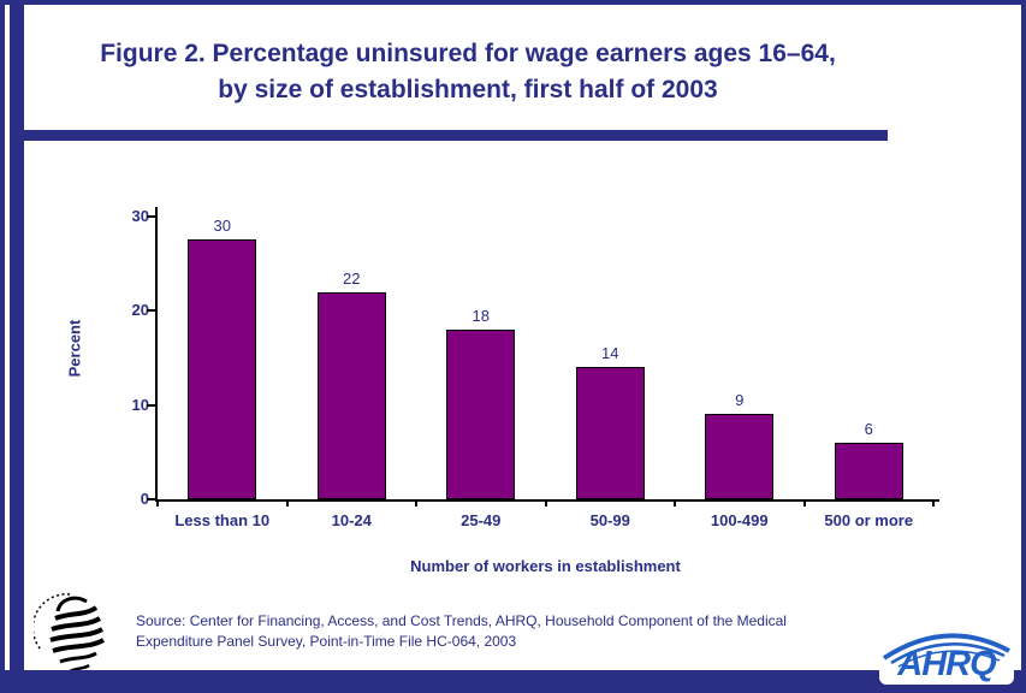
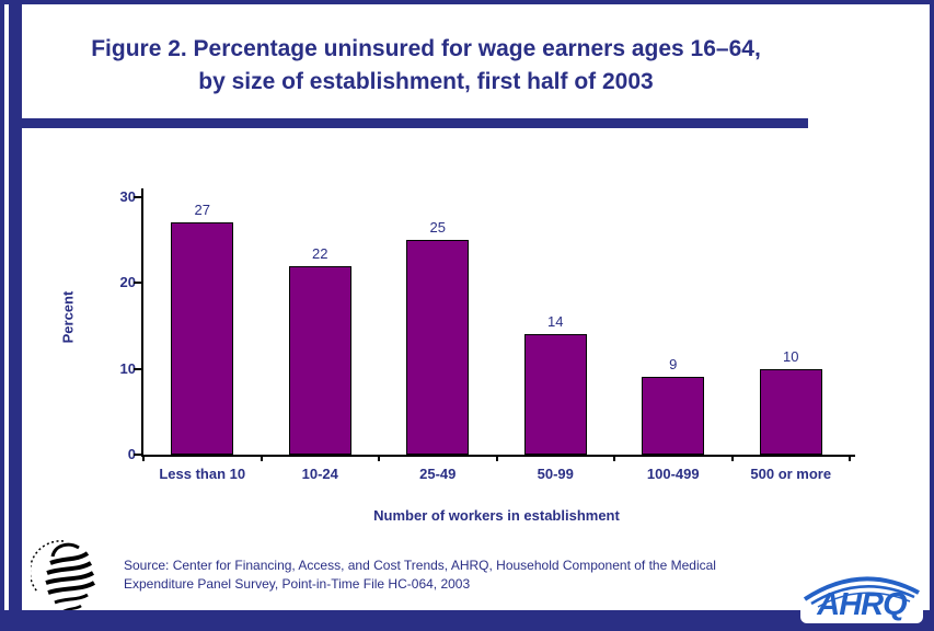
Less than 10: 30 -> 27
25-49: 18 -> 25
500 or more: 6 -> 10
